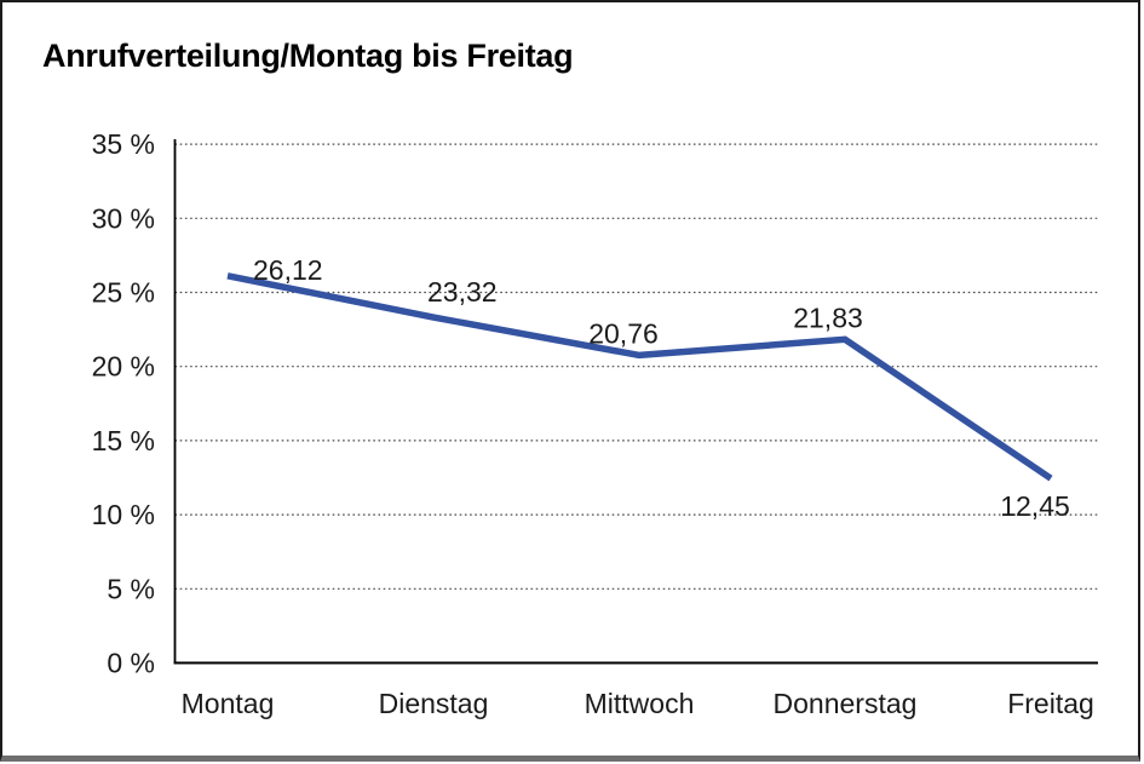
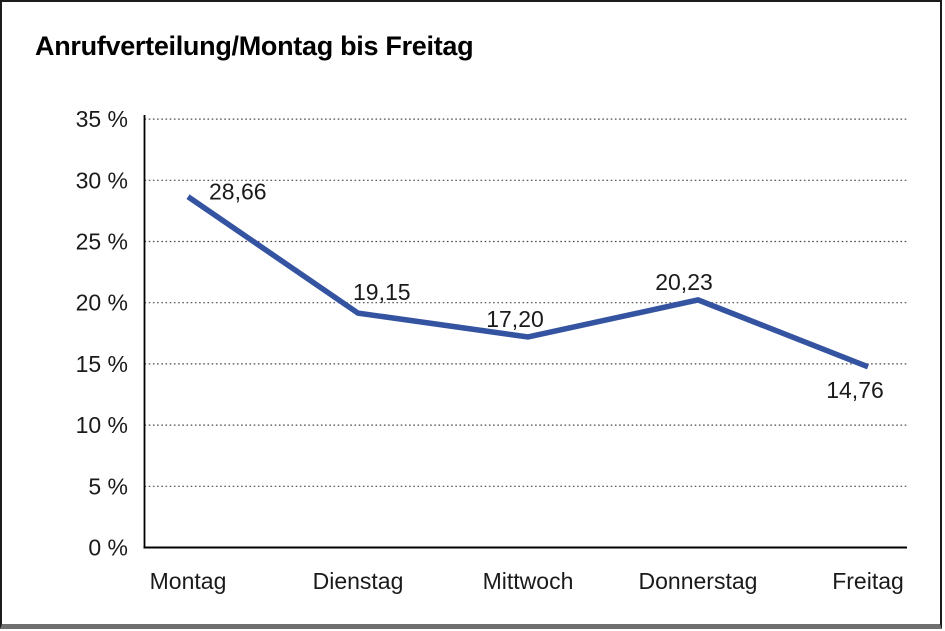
Montag: 26,12 -> 28,66
Dienstag: 23,32 -> 19,15
Mittwoch: 20,76 -> 17,20
Donnerstag: 21,83 -> 20,23
Freitag: 12,45 -> 14,76
